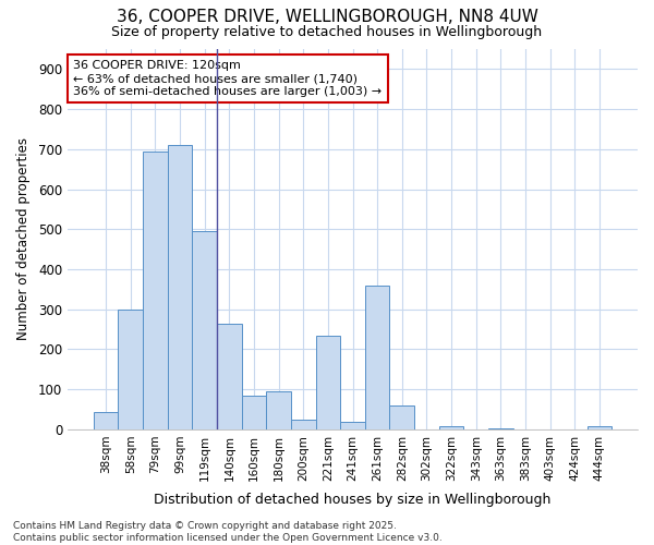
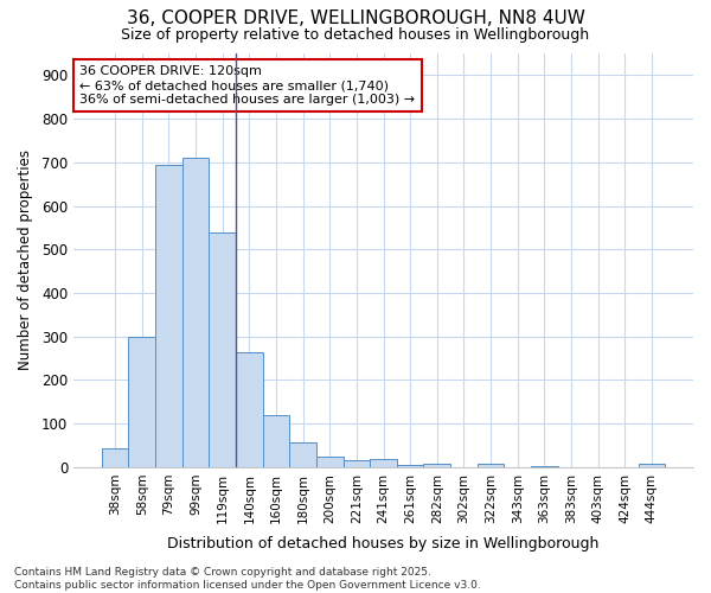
119sqm: 495 -> 540
160sqm: 85 -> 120
180sqm: 95 -> 57
221sqm: 235 -> 15
261sqm: 360 -> 5
282sqm: 60 -> 8
